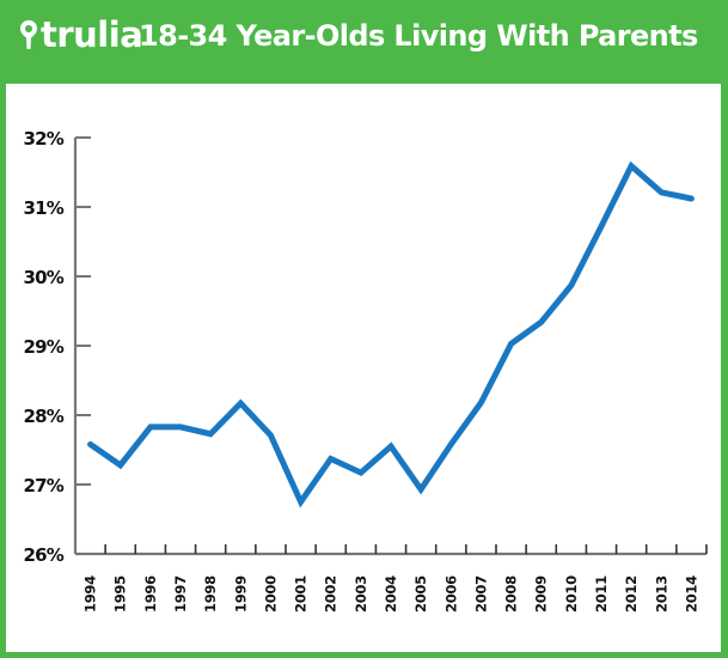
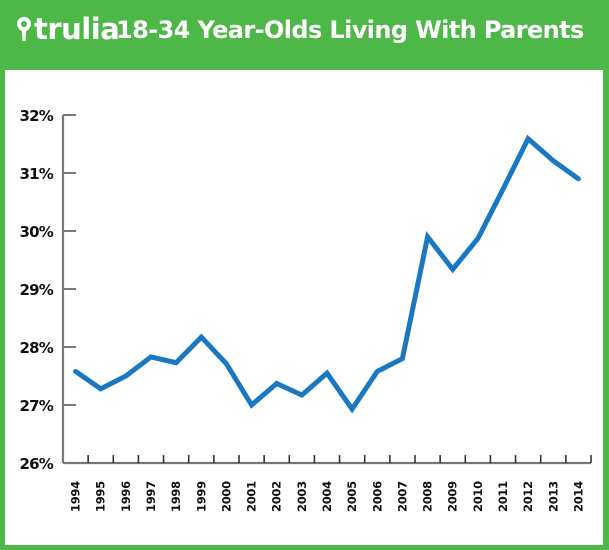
1996: 27.8% -> 27.5%
2001: 26.8% -> 27.0%
2007: 28.2% -> 27.8%
2008: 29.0% -> 29.9%
2014: 31.1% -> 30.9%
